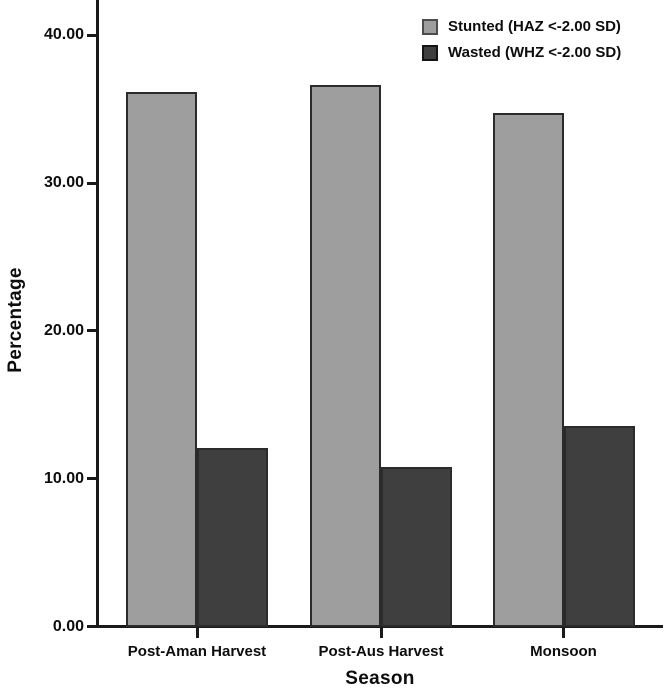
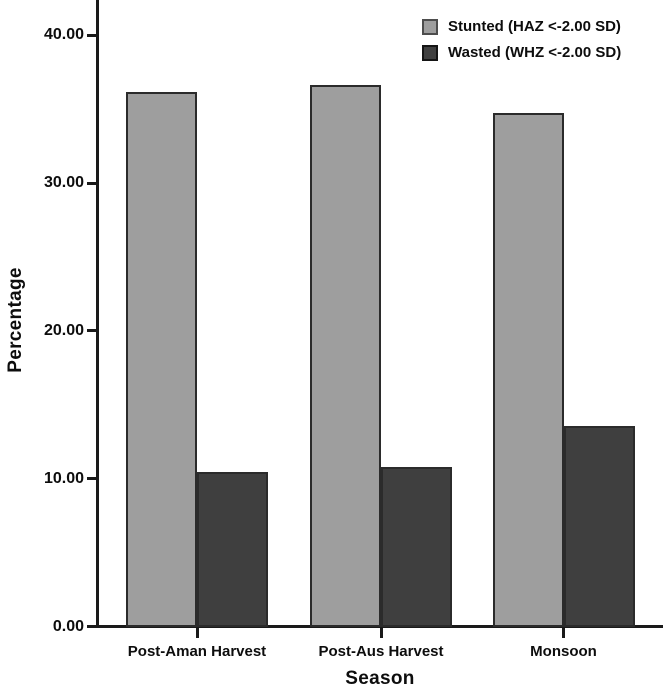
Wasted (WHZ <-2.00 SD)/Post-Aman Harvest: 12.1 -> 10.5
